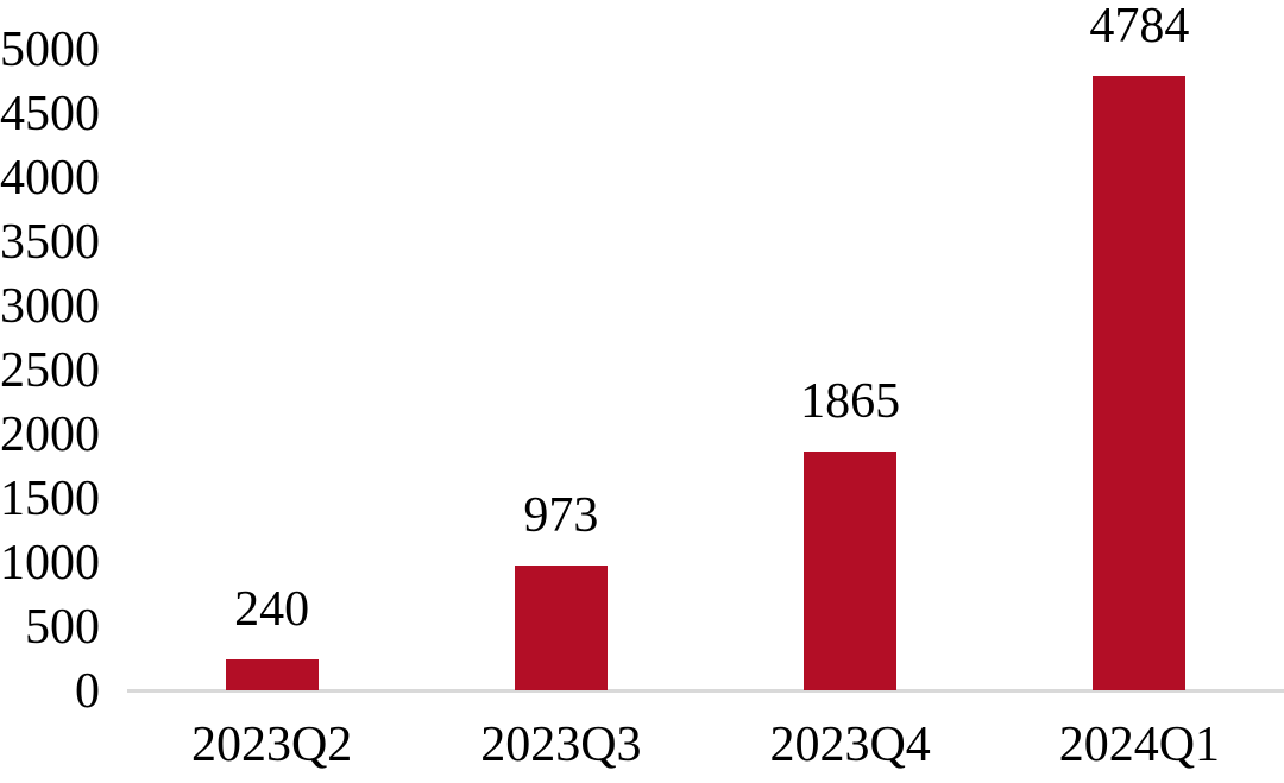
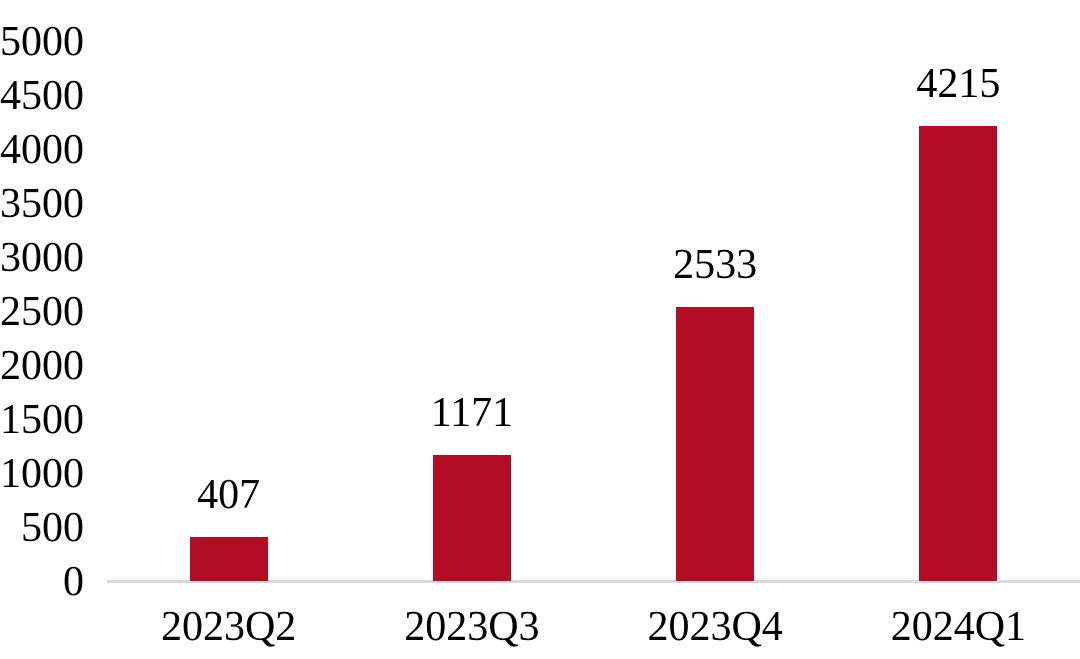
2023Q2: 240 -> 407
2023Q3: 973 -> 1171
2023Q4: 1865 -> 2533
2024Q1: 4784 -> 4215
